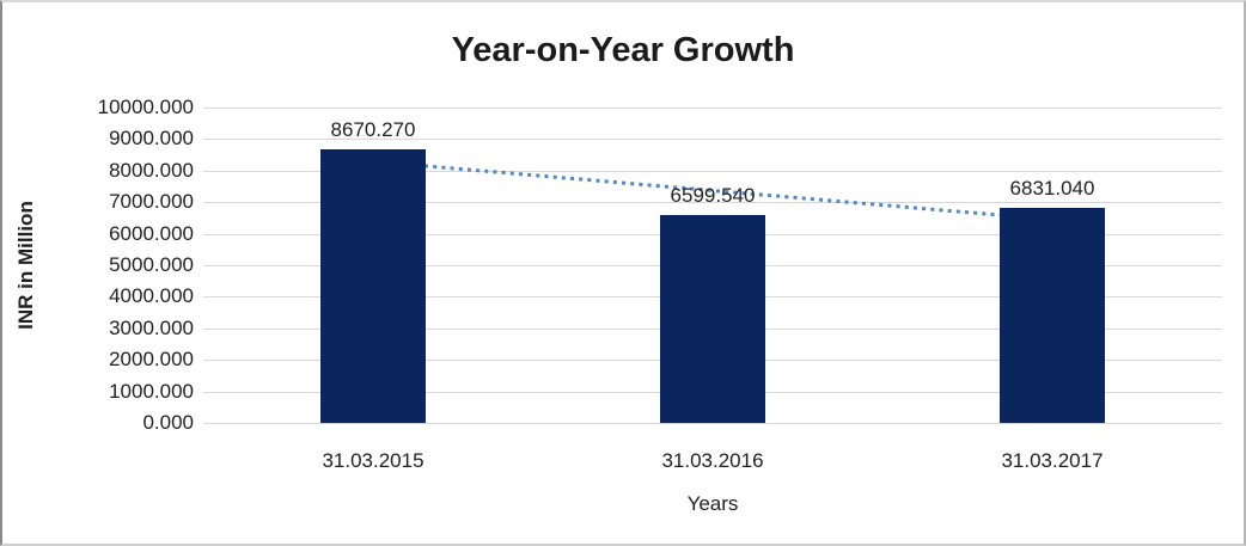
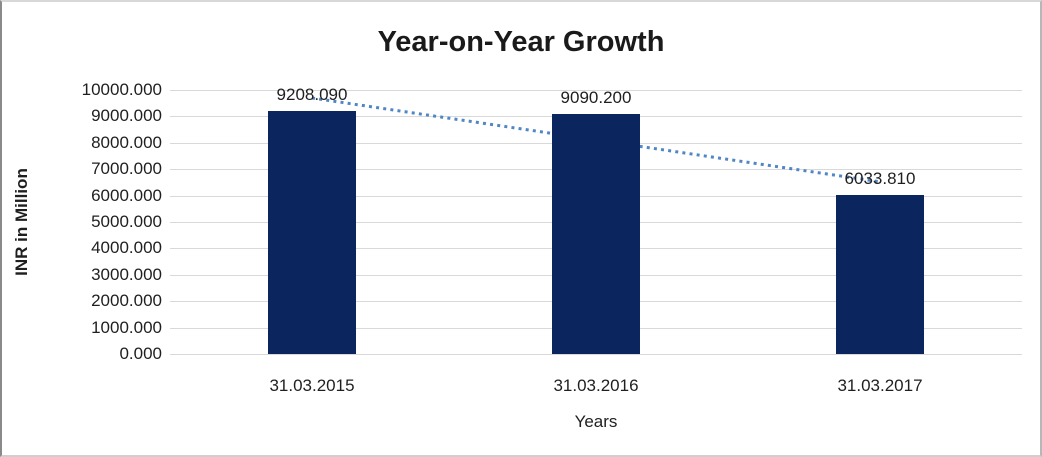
31.03.2015: 8670.270 -> 9208.090
31.03.2016: 6599.540 -> 9090.200
31.03.2017: 6831.040 -> 6033.810
